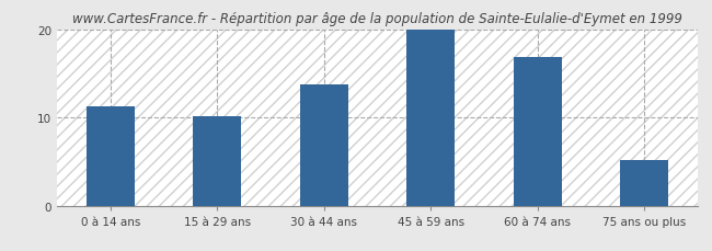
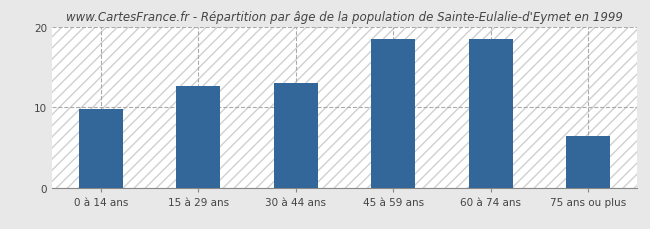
0 à 14 ans: 11.2 -> 9.8
15 à 29 ans: 10.1 -> 12.6
30 à 44 ans: 13.8 -> 13.0
45 à 59 ans: 20.1 -> 18.4
60 à 74 ans: 16.8 -> 18.4
75 ans ou plus: 5.2 -> 6.4
